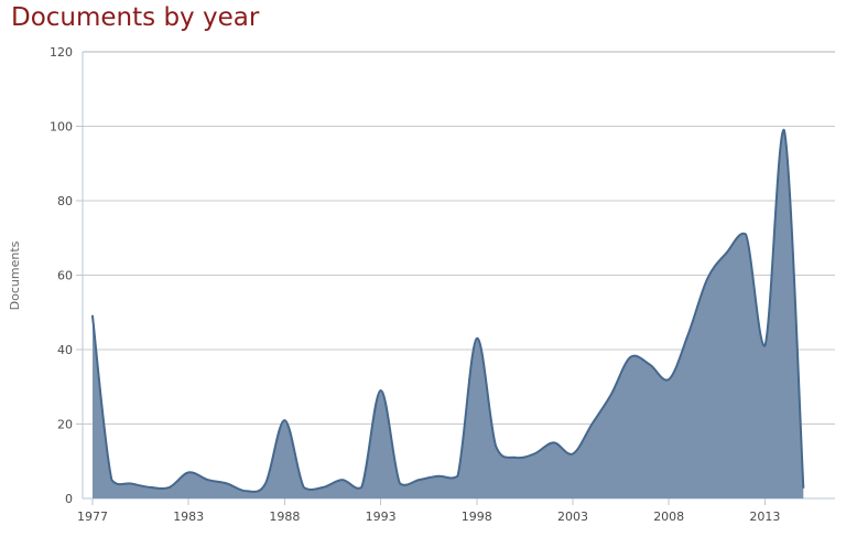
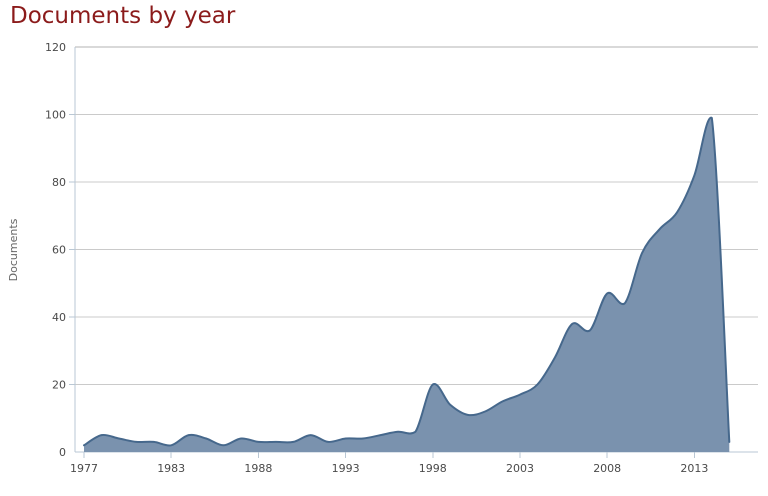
1977: 49 -> 2
1983: 7 -> 2
1988: 21 -> 3
1993: 29 -> 4
1998: 43 -> 20
2003: 12 -> 17
2008: 32 -> 47
2013: 41 -> 82
